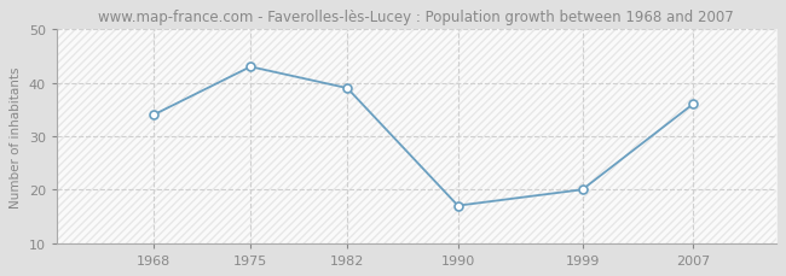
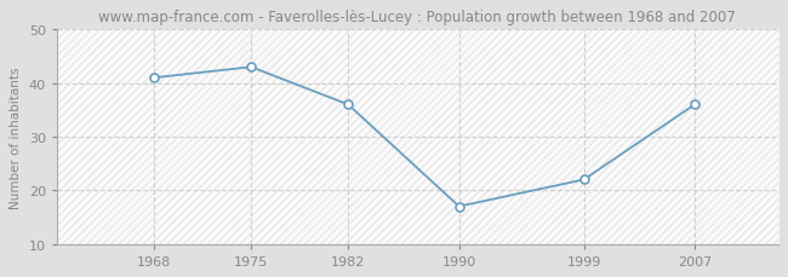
1968: 34 -> 41
1982: 39 -> 36
1999: 20 -> 22
